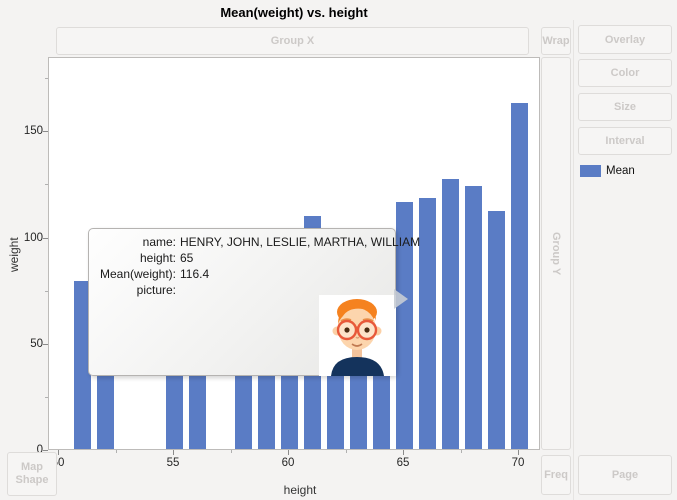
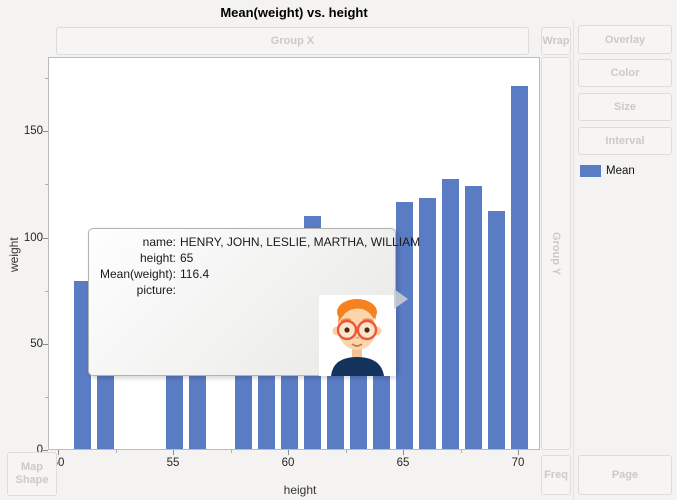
70: 163 -> 171
